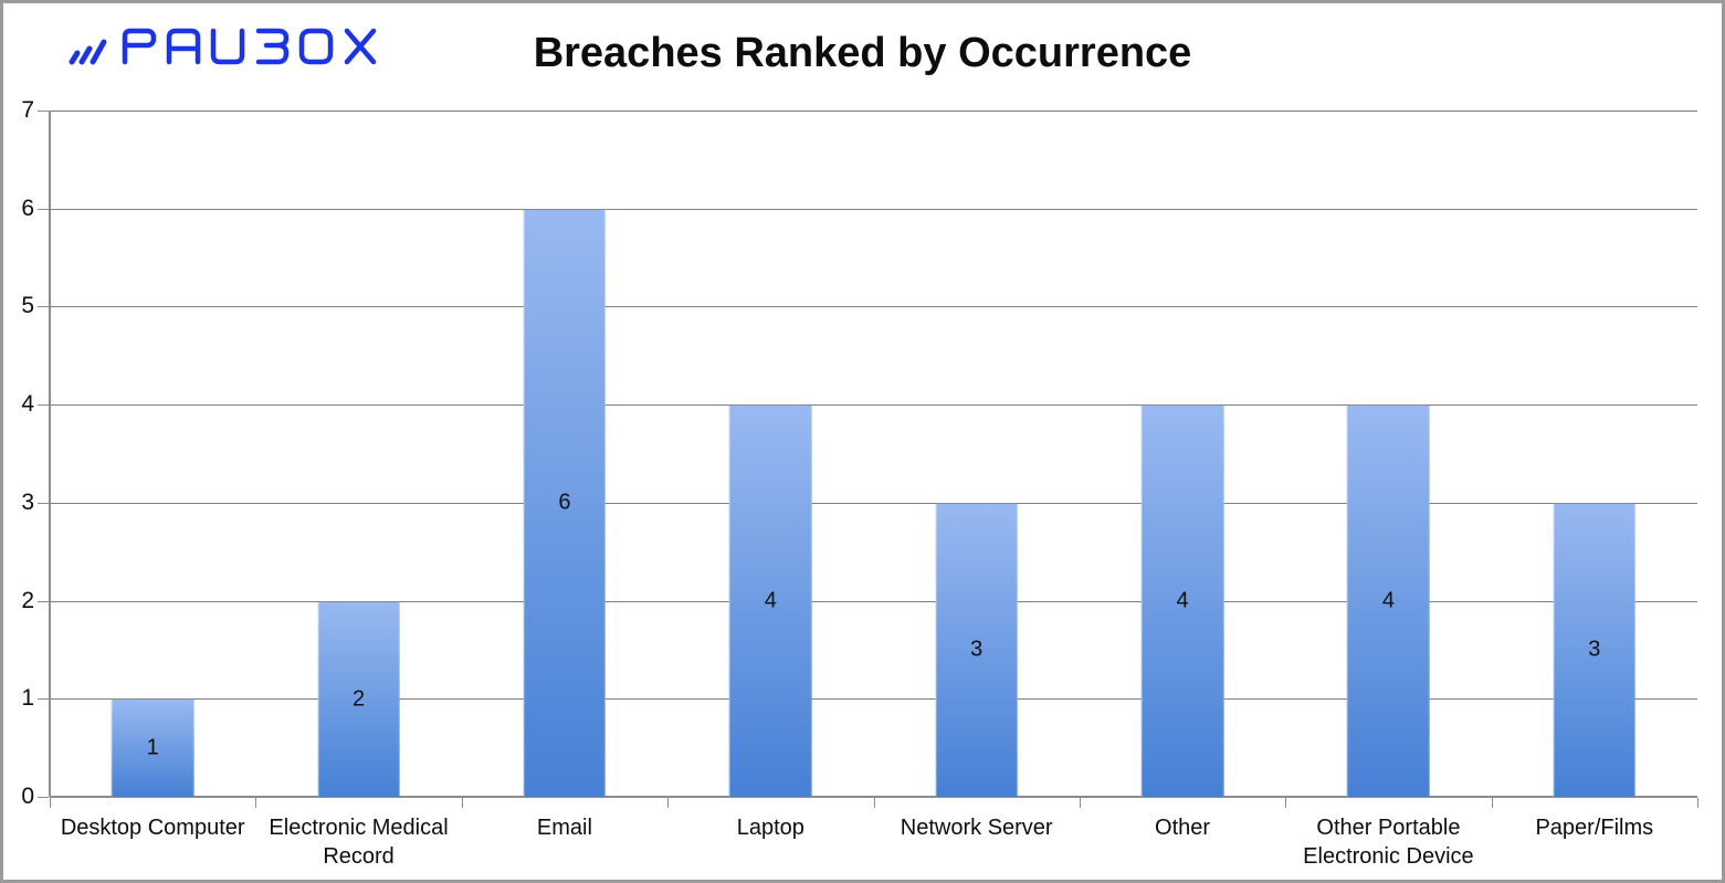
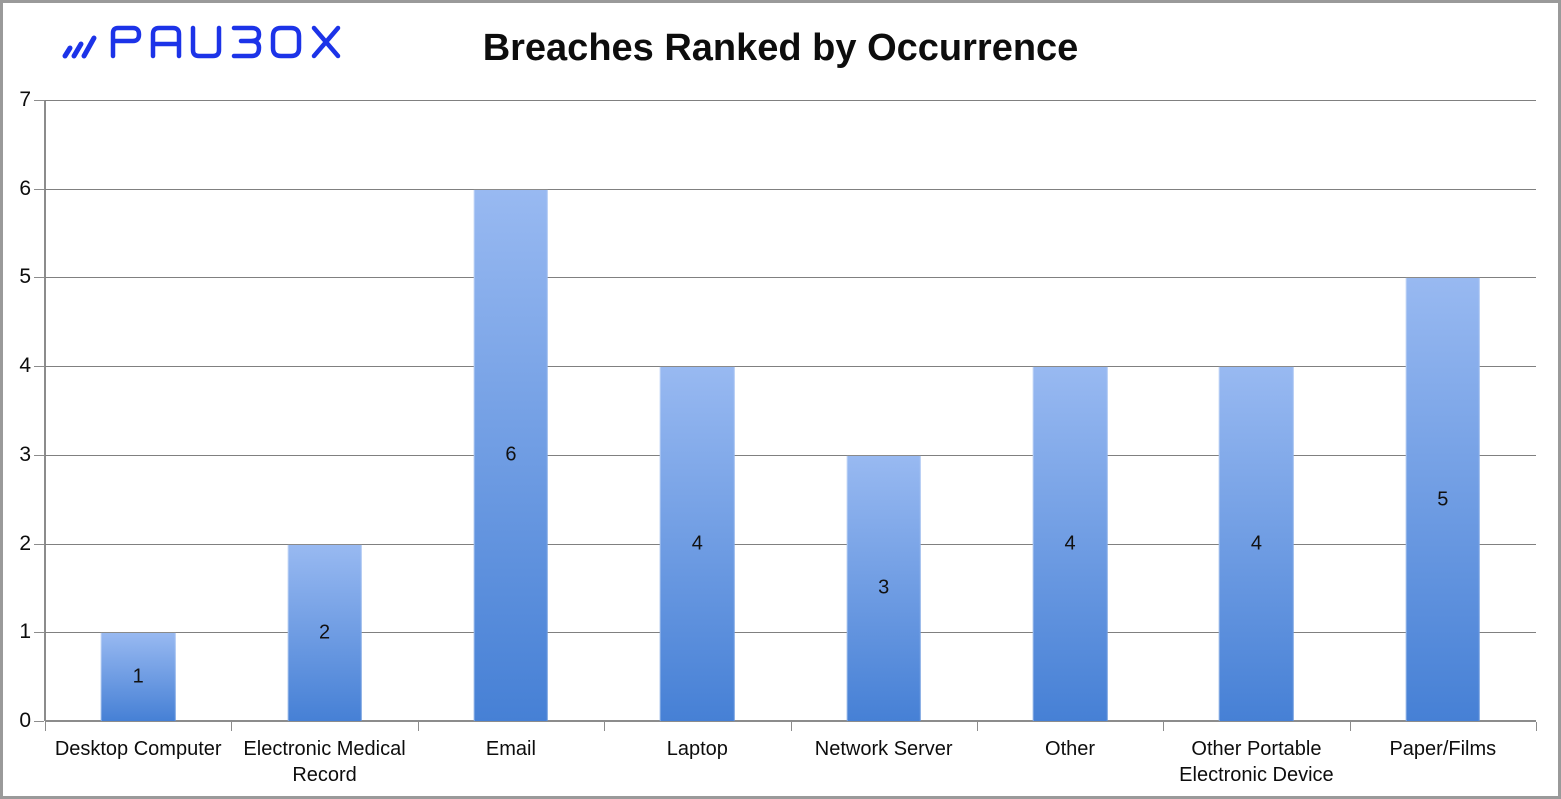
Paper/Films: 3 -> 5
